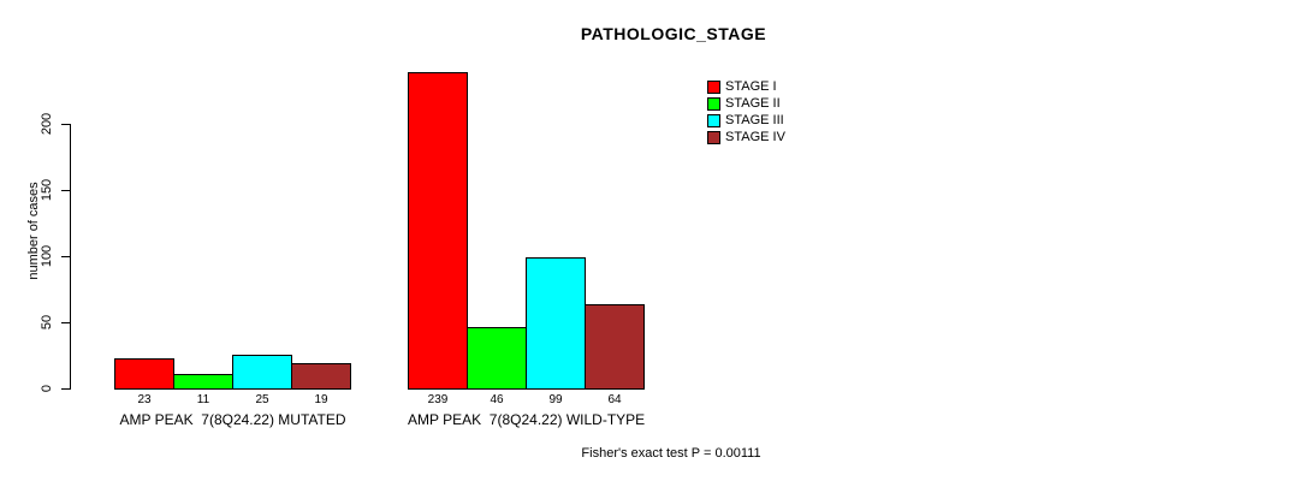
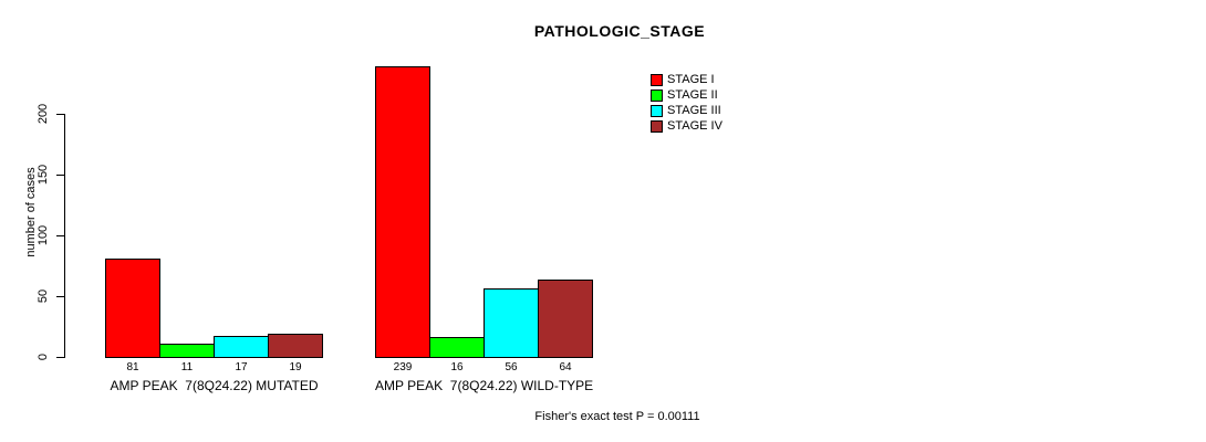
STAGE I/AMP PEAK 7(8Q24.22) MUTATED: 23 -> 81
STAGE III/AMP PEAK 7(8Q24.22) MUTATED: 25 -> 17
STAGE II/AMP PEAK 7(8Q24.22) WILD-TYPE: 46 -> 16
STAGE III/AMP PEAK 7(8Q24.22) WILD-TYPE: 99 -> 56
